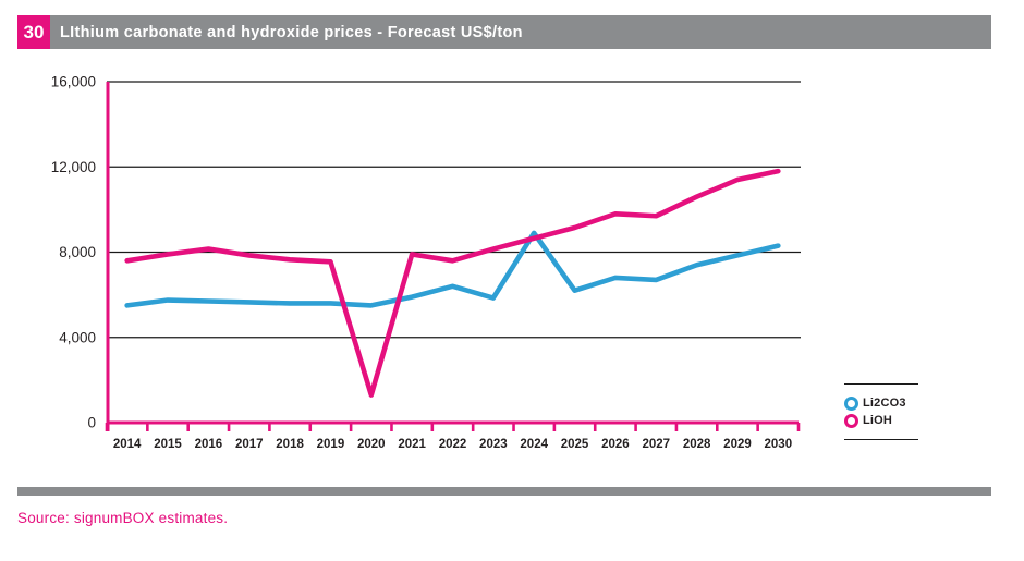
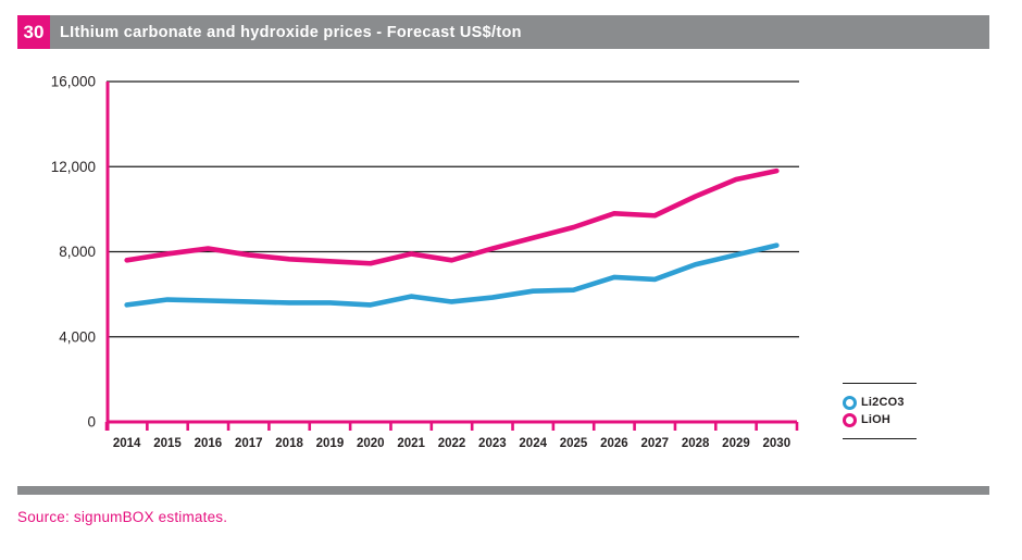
LiOH/2020: 1300 -> 7400
Li2CO3/2022: 6400 -> 5600
Li2CO3/2024: 8900 -> 6200
